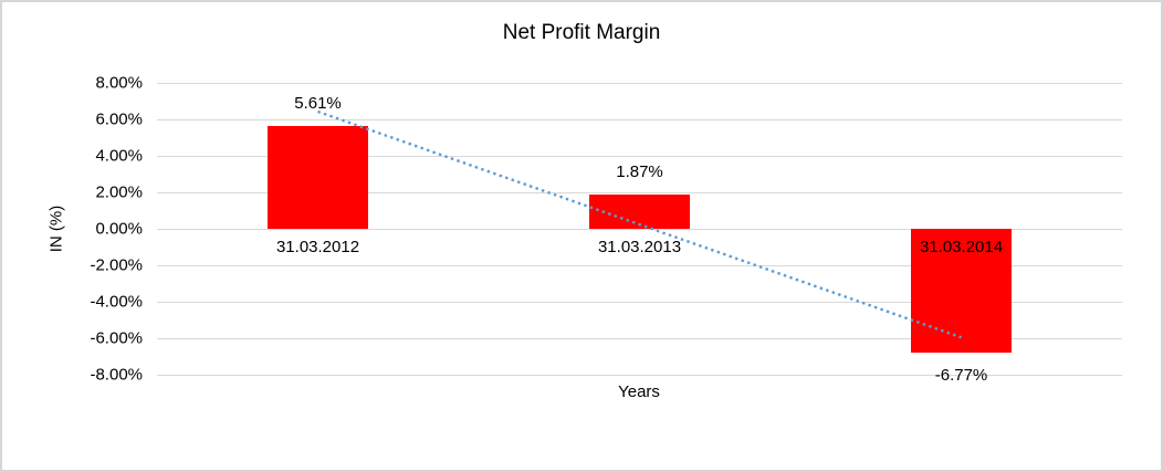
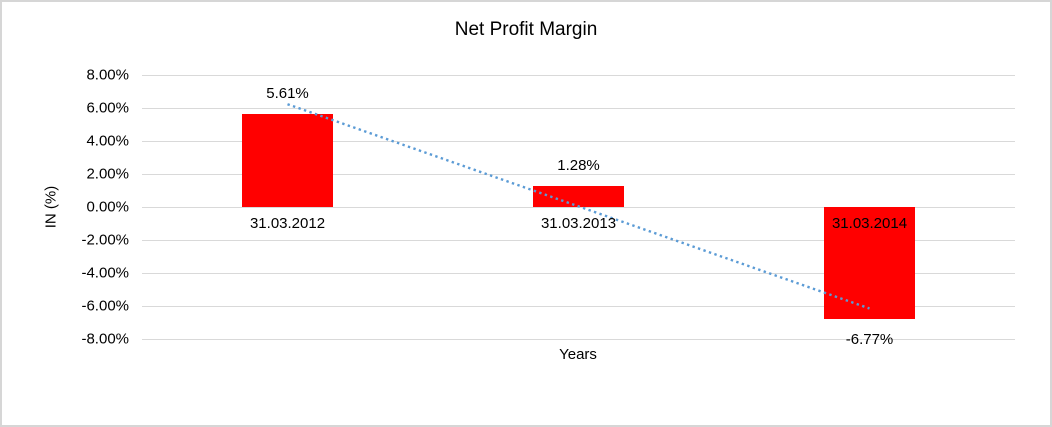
31.03.2013: 1.87% -> 1.28%
